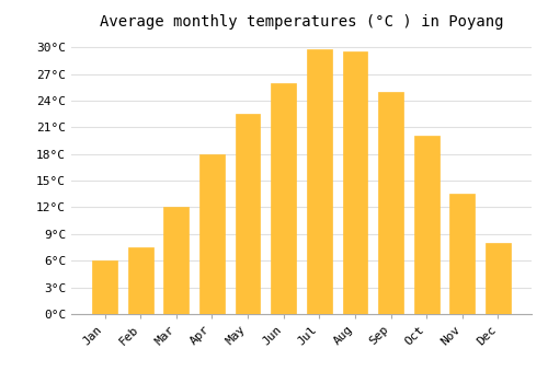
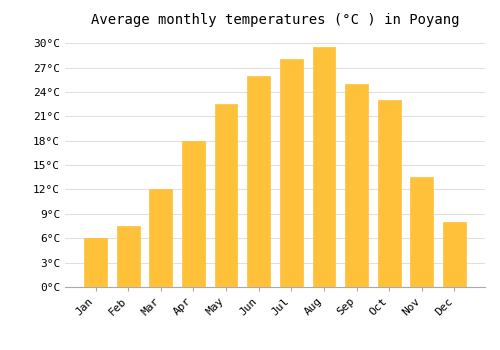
Jul: 29.8°C -> 28.0°C
Oct: 20.0°C -> 23.0°C
